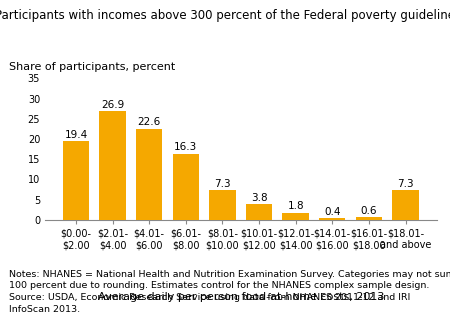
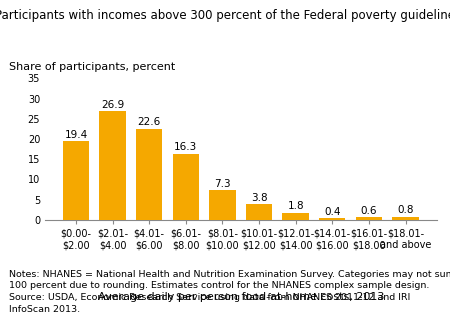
$18.01- and above: 7.3 -> 0.8
